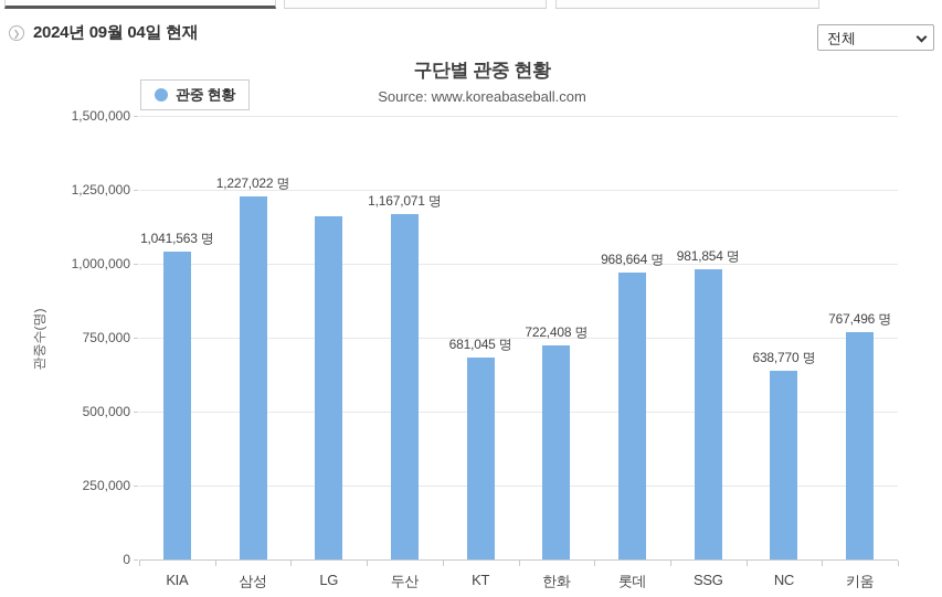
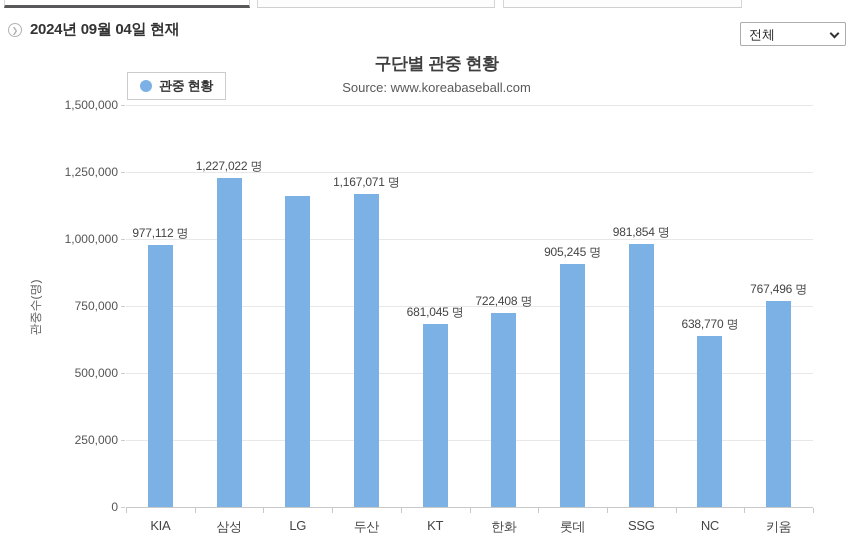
KIA: 1,041,563 -> 977,112
롯데: 968,664 -> 905,245
